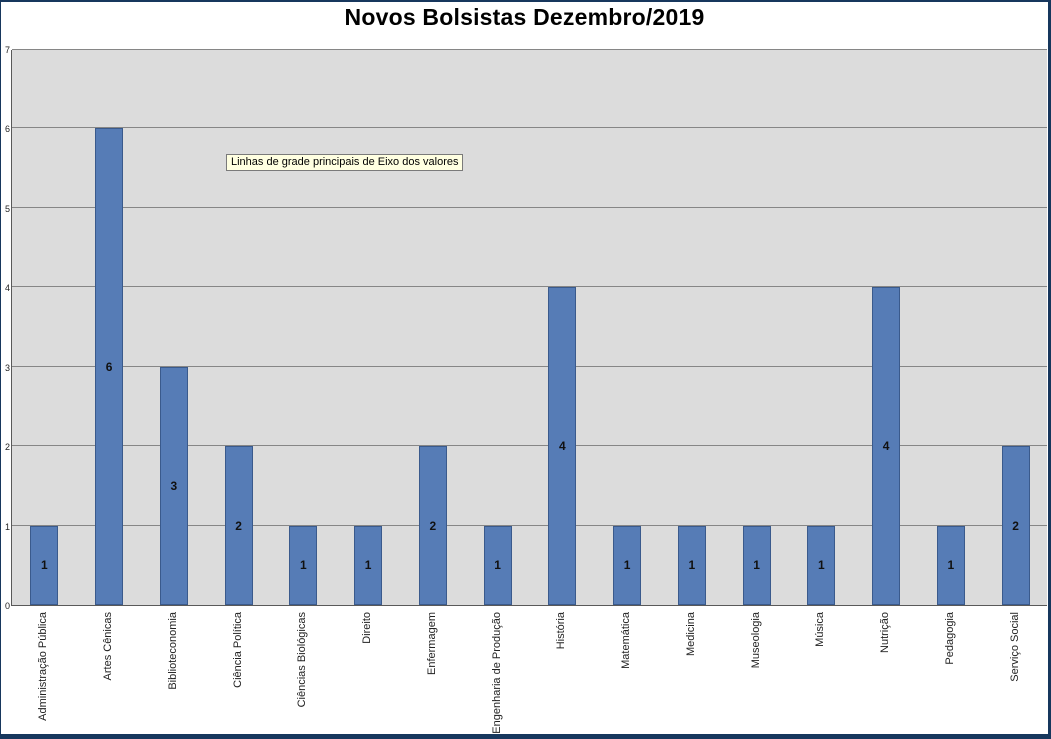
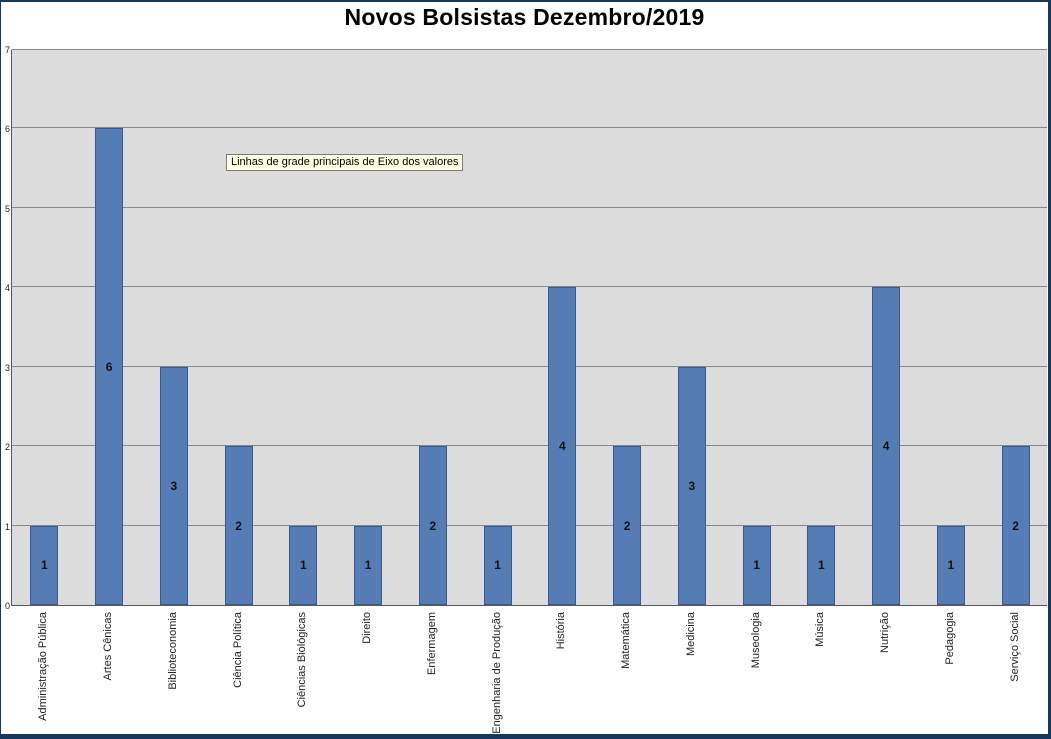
Matemática: 1 -> 2
Medicina: 1 -> 3
